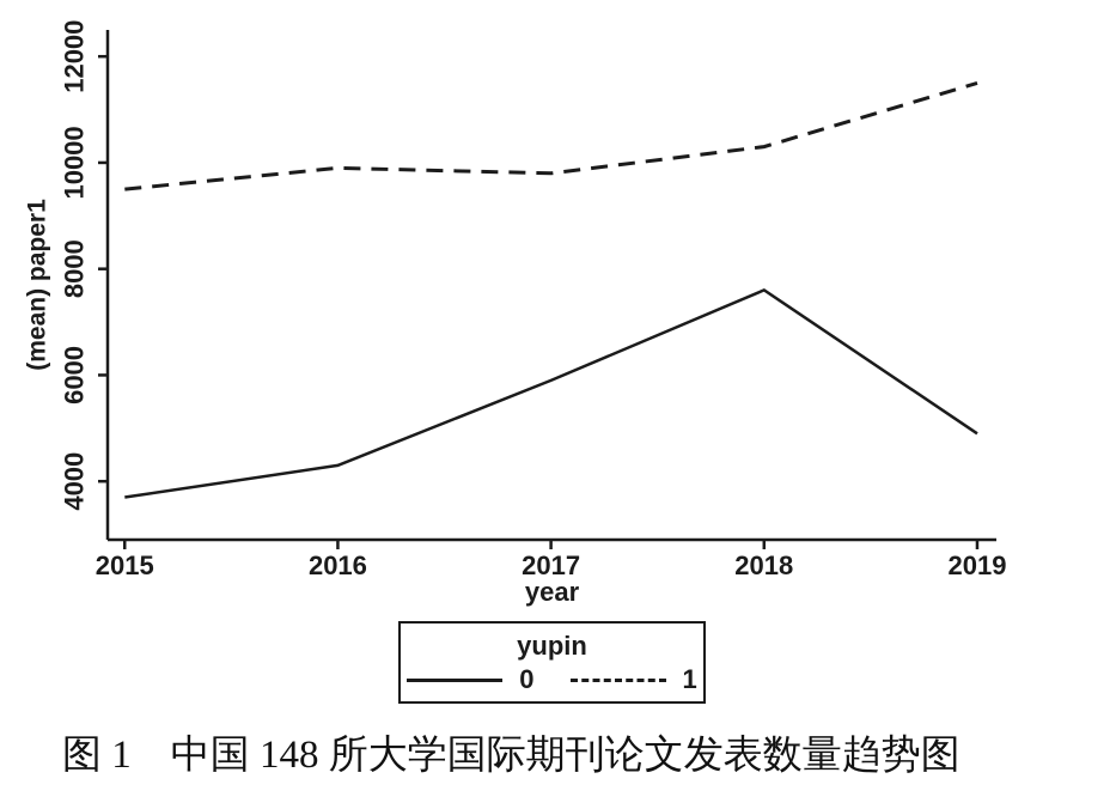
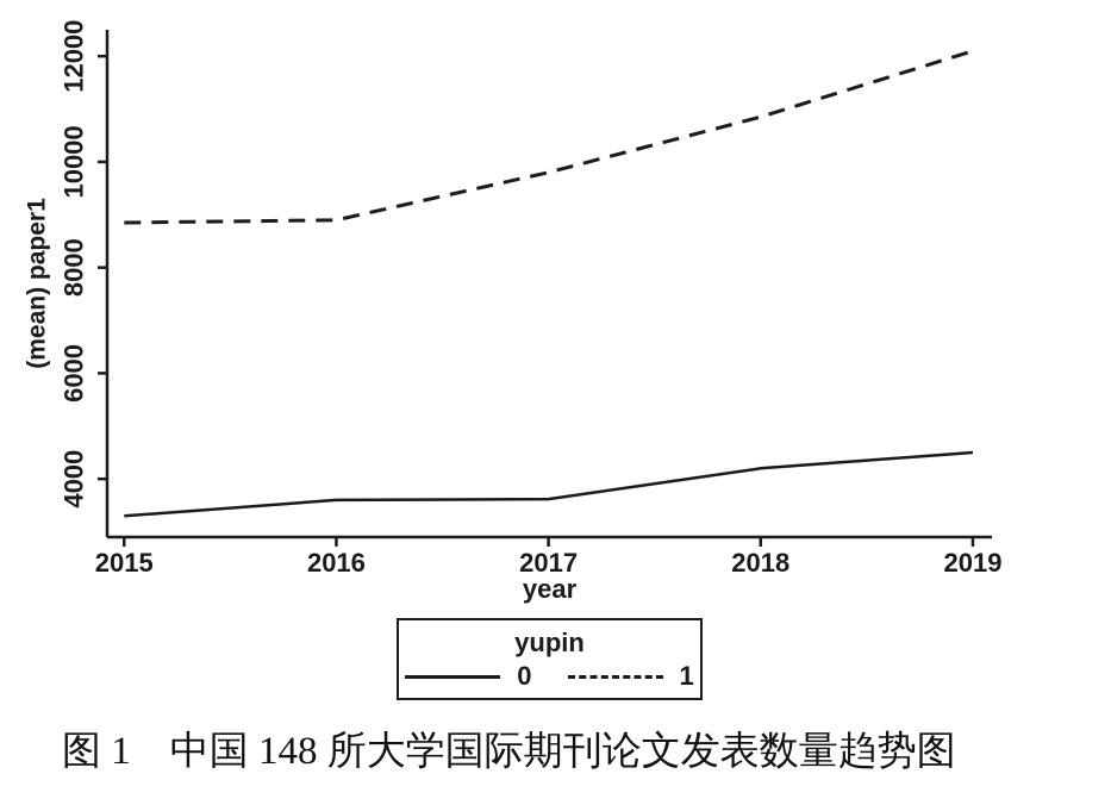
0/2015: 3700 -> 3300
1/2015: 9500 -> 8800
0/2016: 4300 -> 3600
1/2016: 9900 -> 8900
0/2017: 5900 -> 3600
0/2018: 7600 -> 4200
1/2018: 10300 -> 10800
0/2019: 4900 -> 4500
1/2019: 11500 -> 12100
